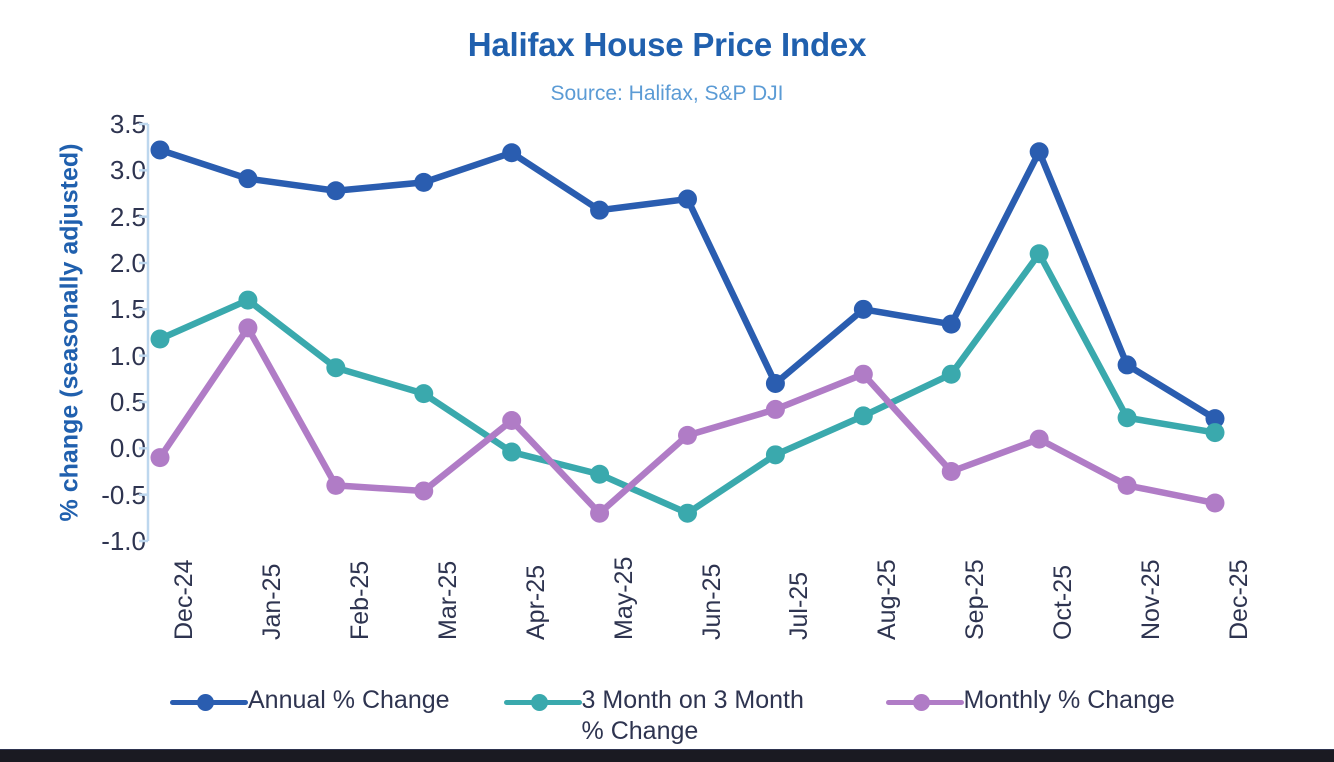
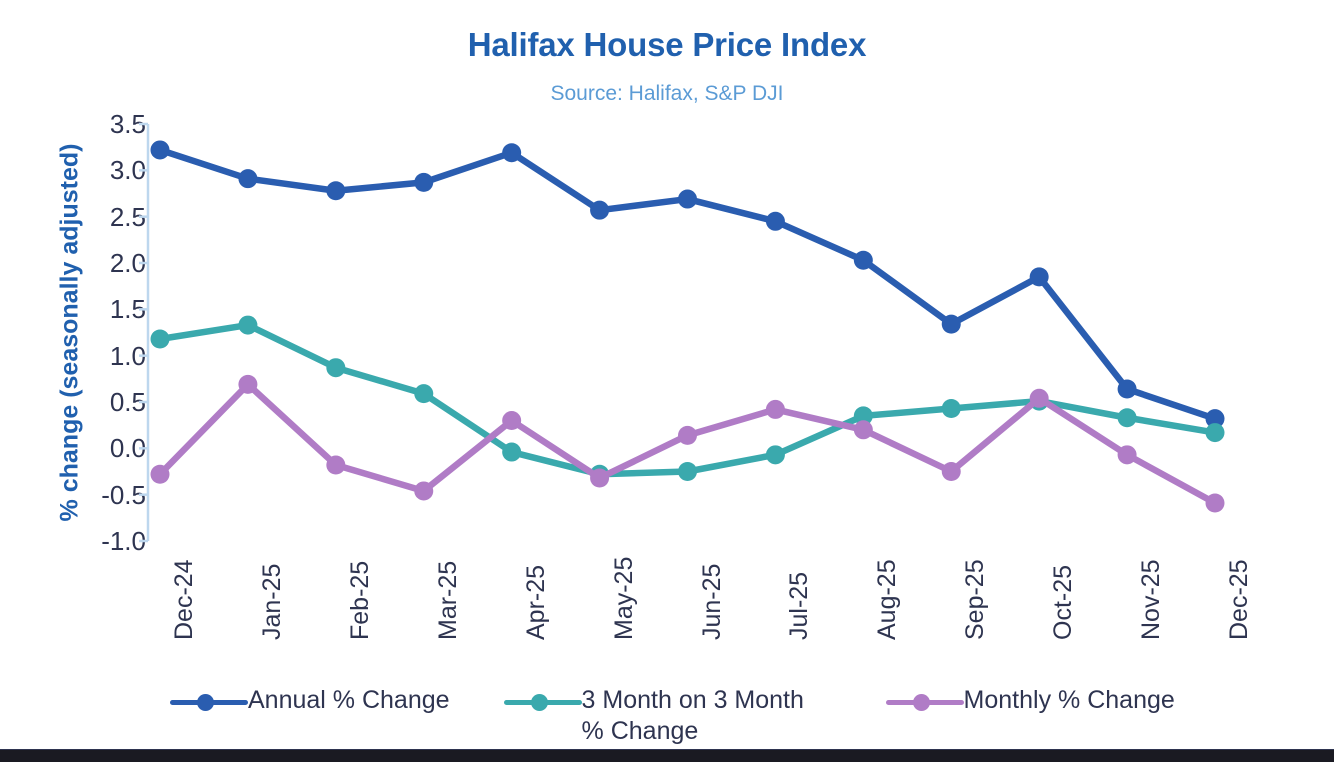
Monthly % Change/Dec-24: -0.1 -> -0.3
3 Month on 3 Month % Change/Jan-25: 1.6 -> 1.3
Monthly % Change/Jan-25: 1.3 -> 0.7
Monthly % Change/Feb-25: -0.4 -> -0.2
Monthly % Change/May-25: -0.7 -> -0.3
3 Month on 3 Month % Change/Jun-25: -0.7 -> -0.2
Annual % Change/Jul-25: 0.7 -> 2.5
Annual % Change/Aug-25: 1.5 -> 2.0
Monthly % Change/Aug-25: 0.8 -> 0.2
3 Month on 3 Month % Change/Sep-25: 0.8 -> 0.4
Annual % Change/Oct-25: 3.2 -> 1.9
3 Month on 3 Month % Change/Oct-25: 2.1 -> 0.5
Monthly % Change/Oct-25: 0.1 -> 0.5
Annual % Change/Nov-25: 0.9 -> 0.6
Monthly % Change/Nov-25: -0.4 -> -0.1
